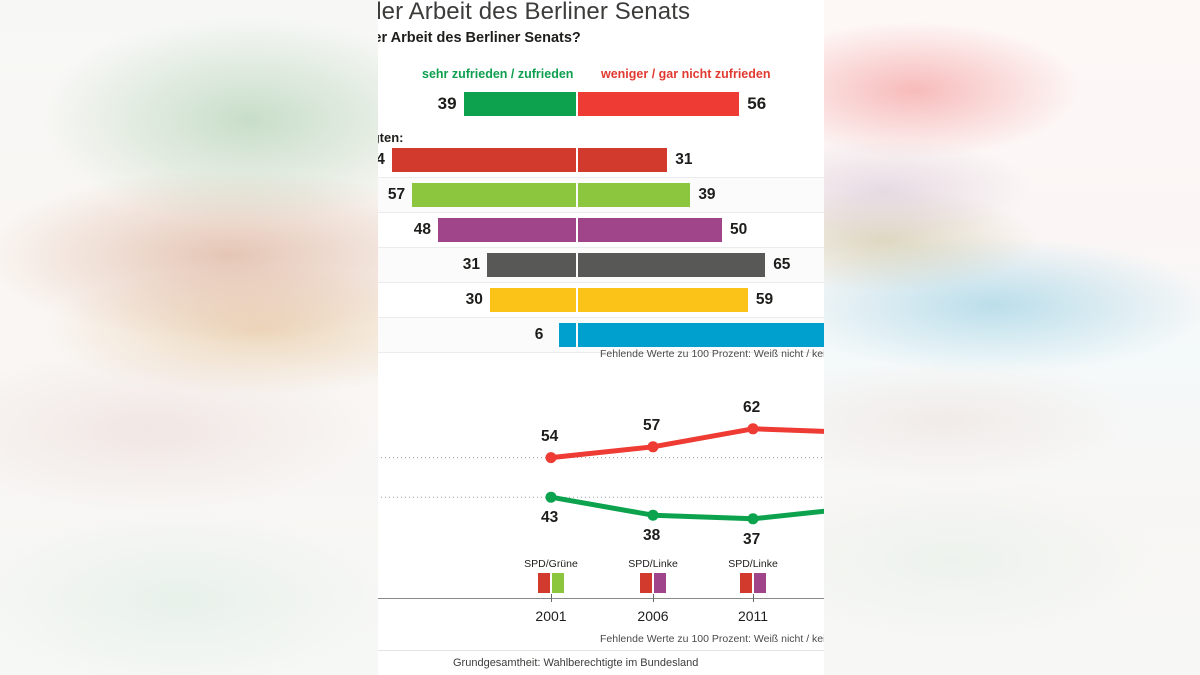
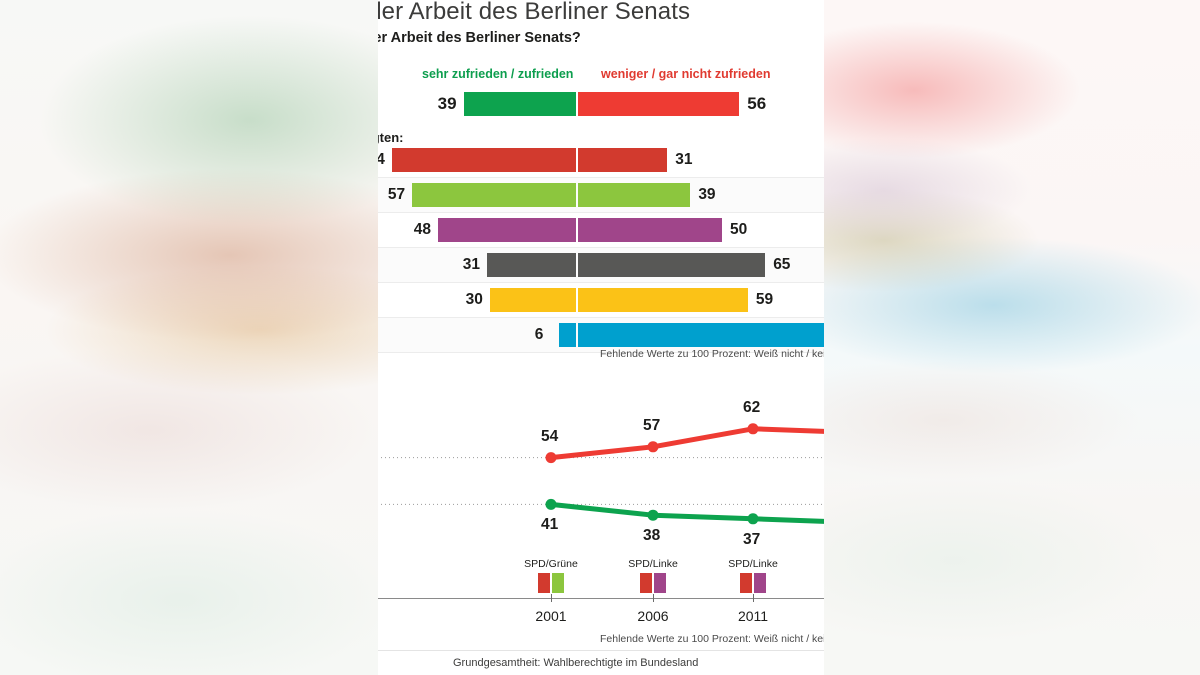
sehr zufrieden / zufrieden/2001: 43 -> 41
sehr zufrieden / zufrieden/2016: 40 -> 36
